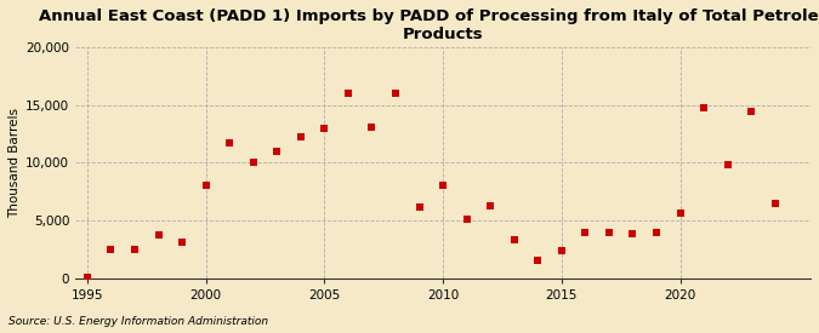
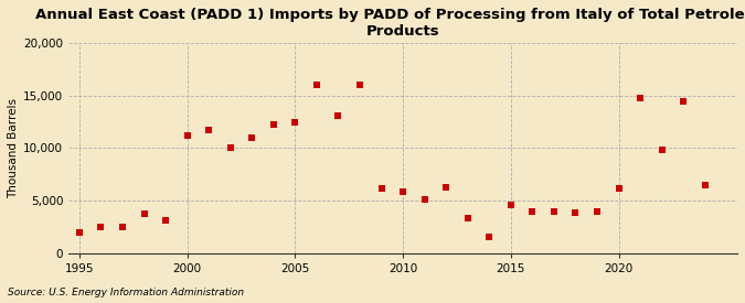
1995: 100 -> 2,000
2000: 8,000 -> 11,200
2005: 13,000 -> 12,400
2010: 8,000 -> 5,800
2015: 2,400 -> 4,600
2020: 5,600 -> 6,200
